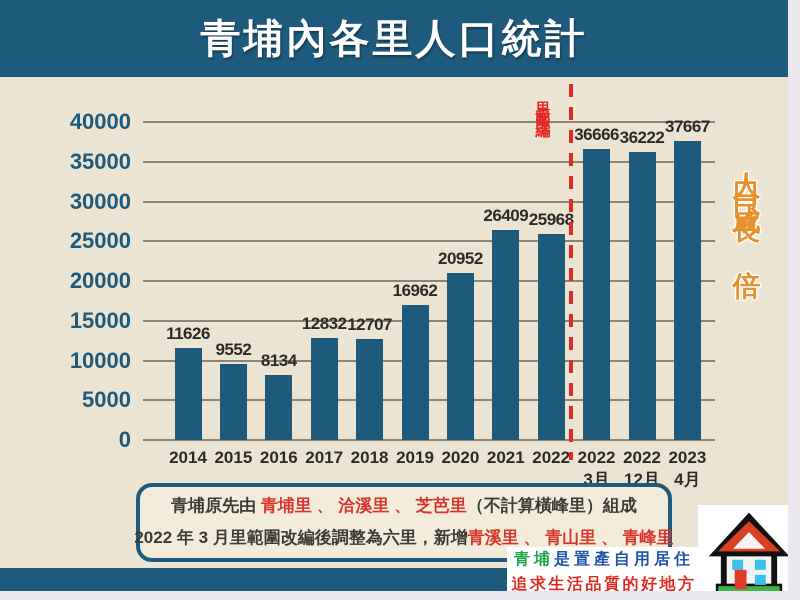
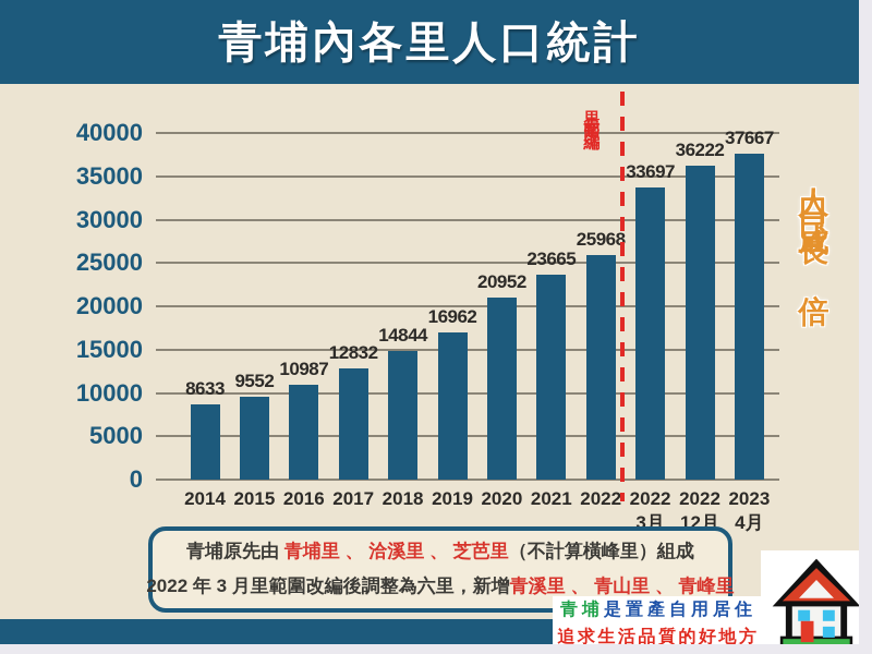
2014: 11626 -> 8633
2016: 8134 -> 10987
2018: 12707 -> 14844
2021: 26409 -> 23665
2022 3月: 36666 -> 33697
